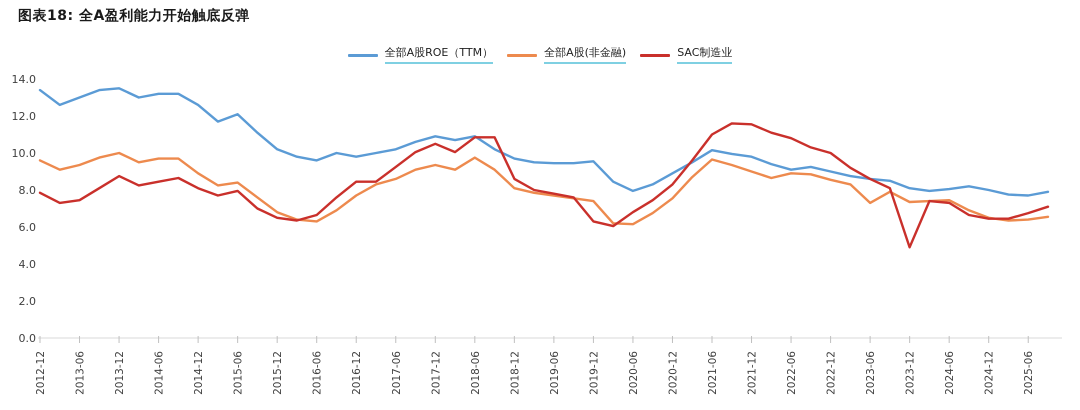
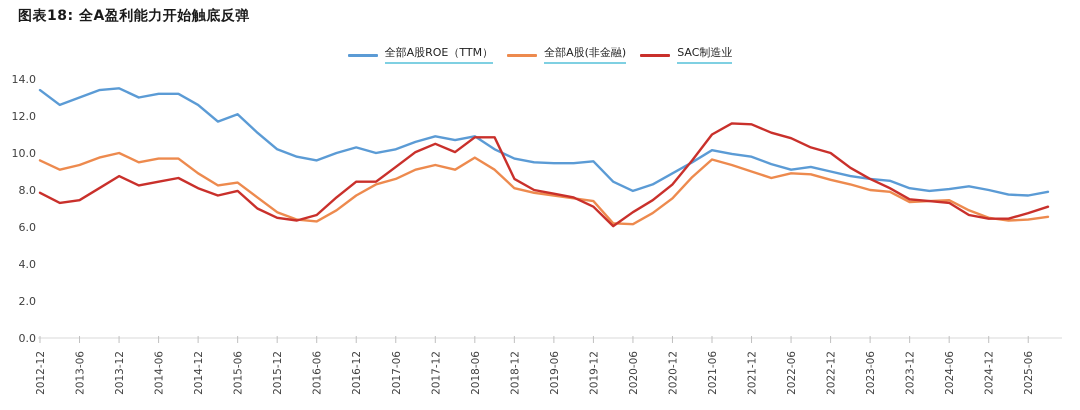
全部A股ROE（TTM）/2016-12: 9.8 -> 10.3
SAC制造业/2019-12: 6.3 -> 7.1
全部A股(非金融)/2023-06: 7.3 -> 8.0
SAC制造业/2023-12: 4.9 -> 7.5
